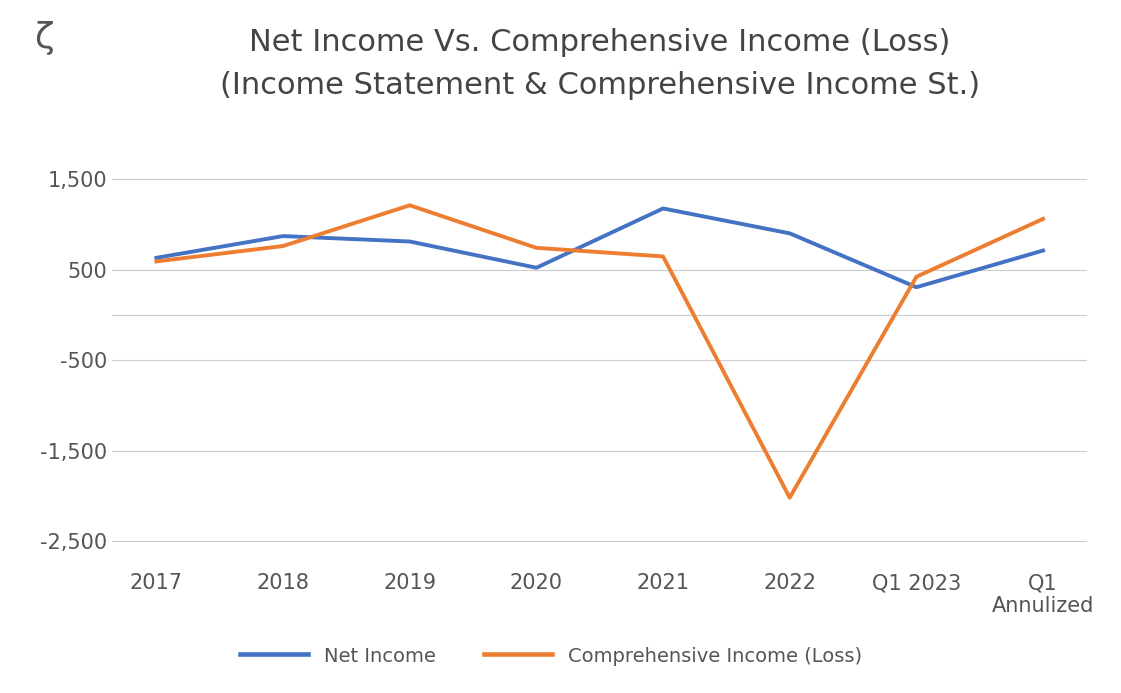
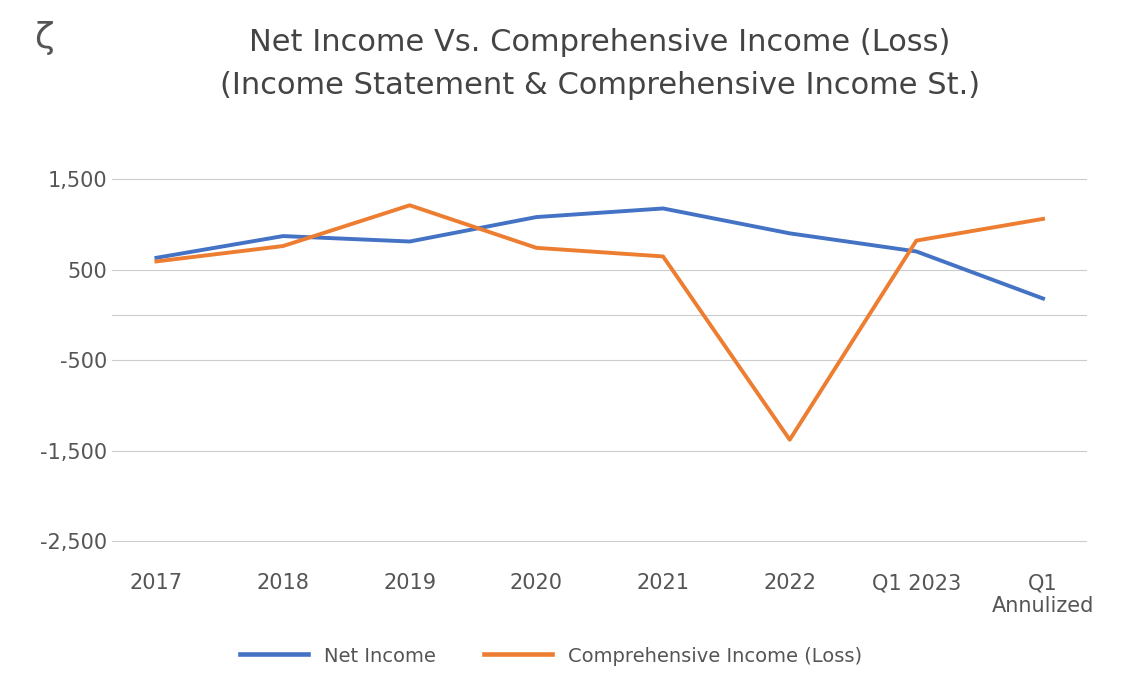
Net Income/2020: 520 -> 1,080
Comprehensive Income (Loss)/2022: -2,020 -> -1,380
Net Income/Q1 2023: 300 -> 700
Comprehensive Income (Loss)/Q1 2023: 420 -> 820
Net Income/Q1 Annulized: 710 -> 180
